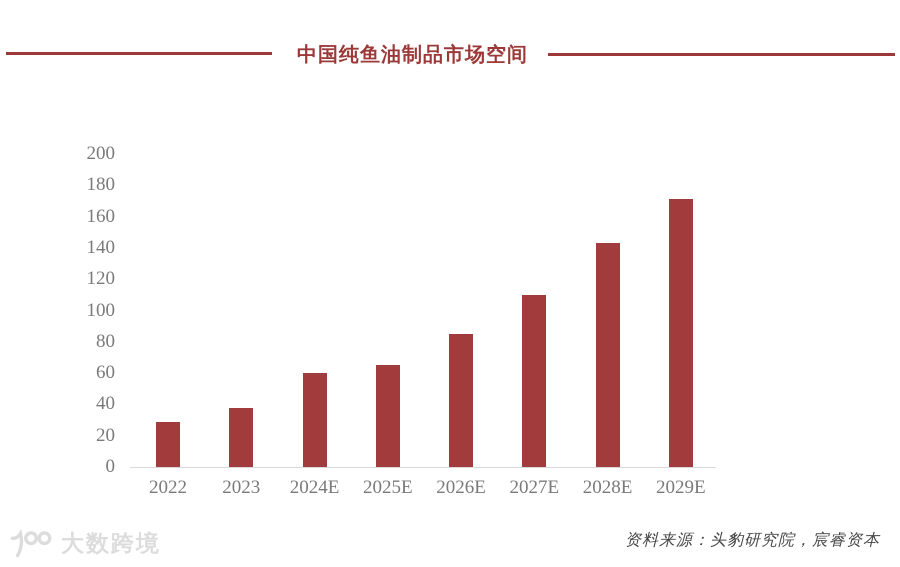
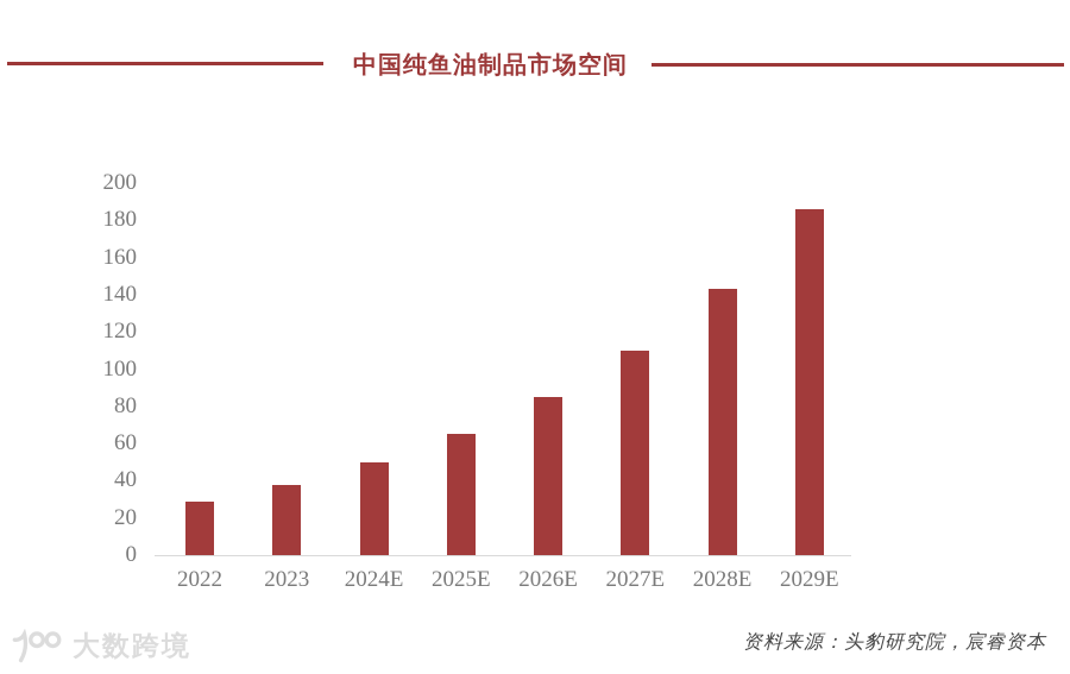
2024E: 60 -> 50
2029E: 171 -> 186
